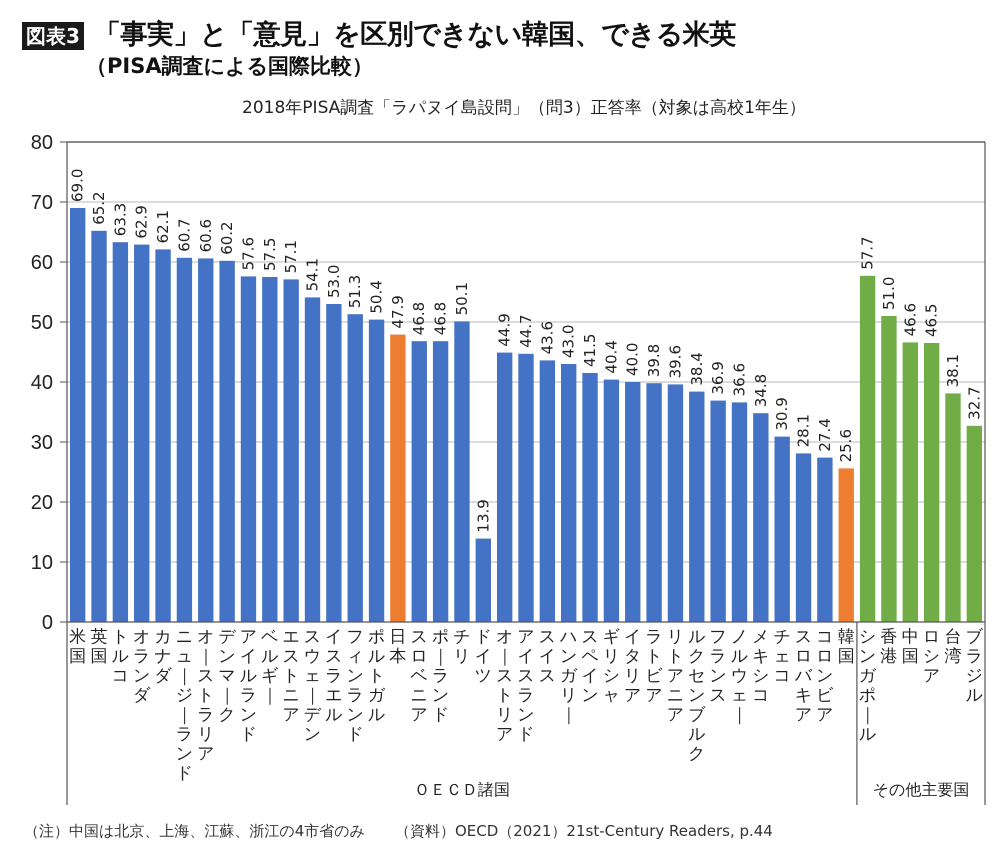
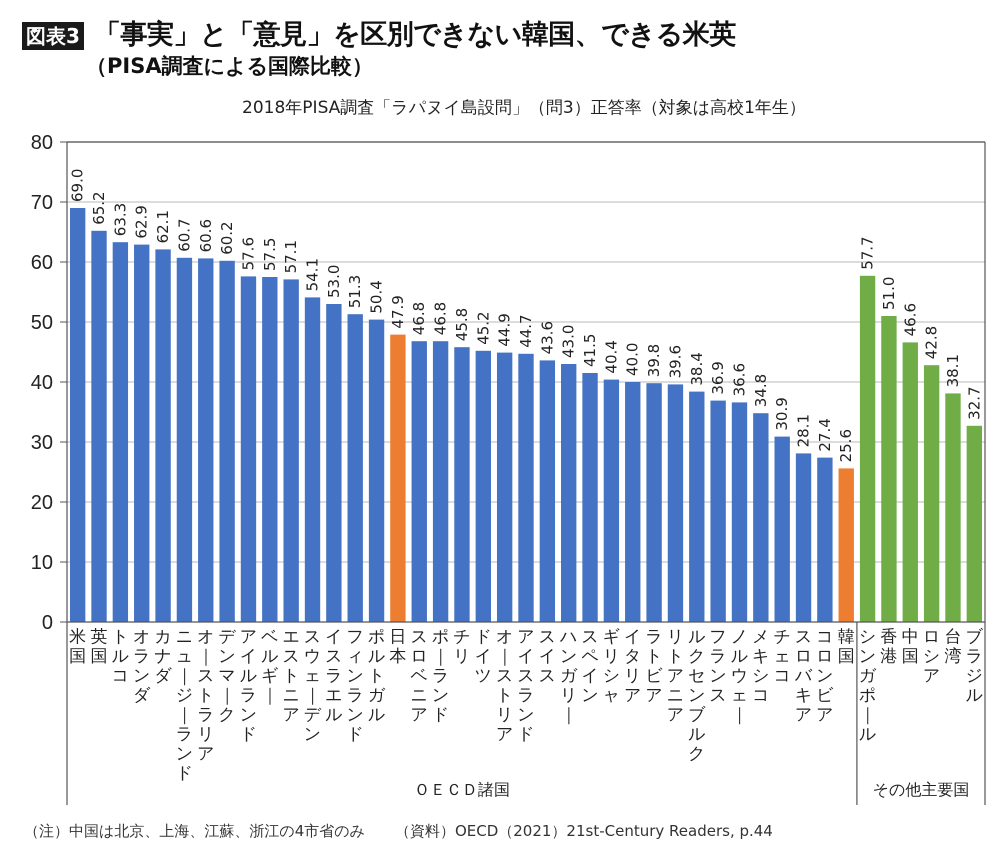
チリ: 50.1 -> 45.8
ドイツ: 13.9 -> 45.2
ロシア: 46.5 -> 42.8
